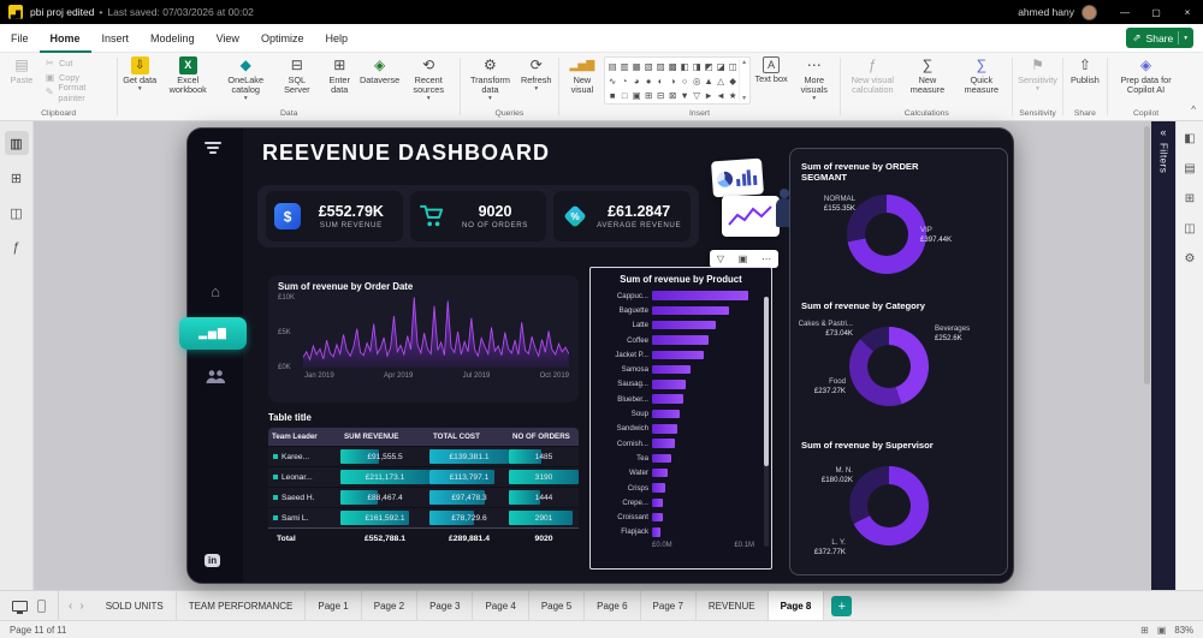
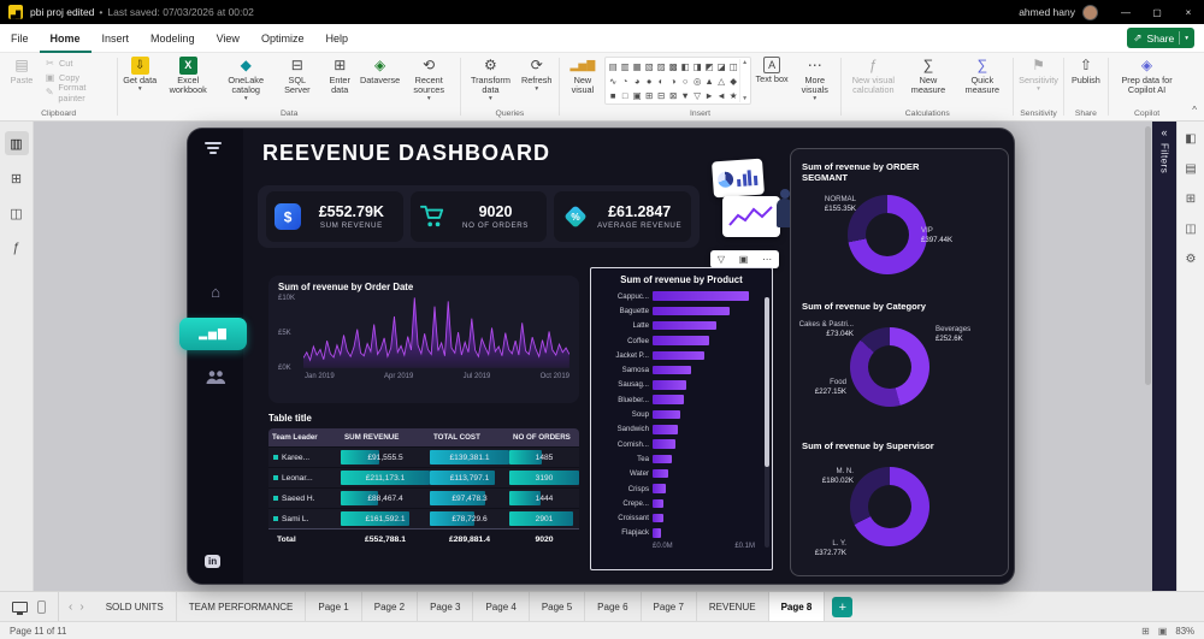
Sum of revenue by Category/Food: £237.27K -> £227.15K
